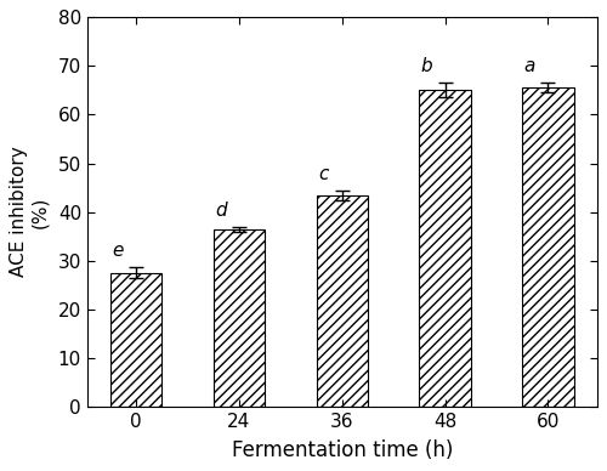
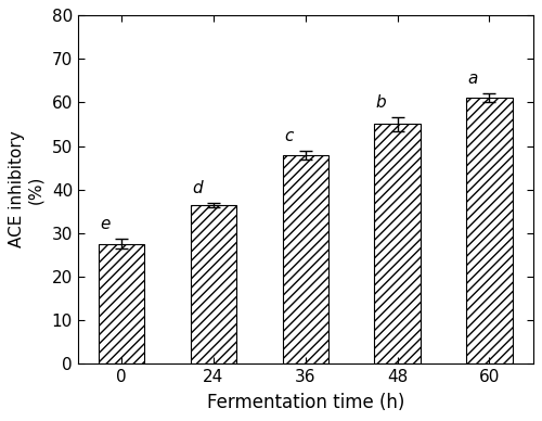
36: 43.5 -> 48.0
48: 65.0 -> 55.0
60: 65.5 -> 61.0
